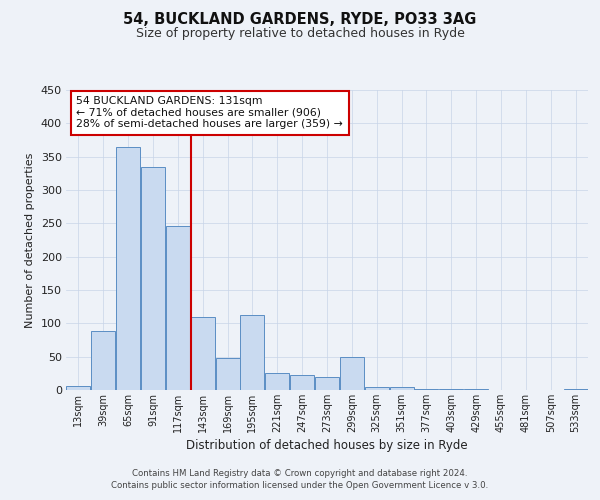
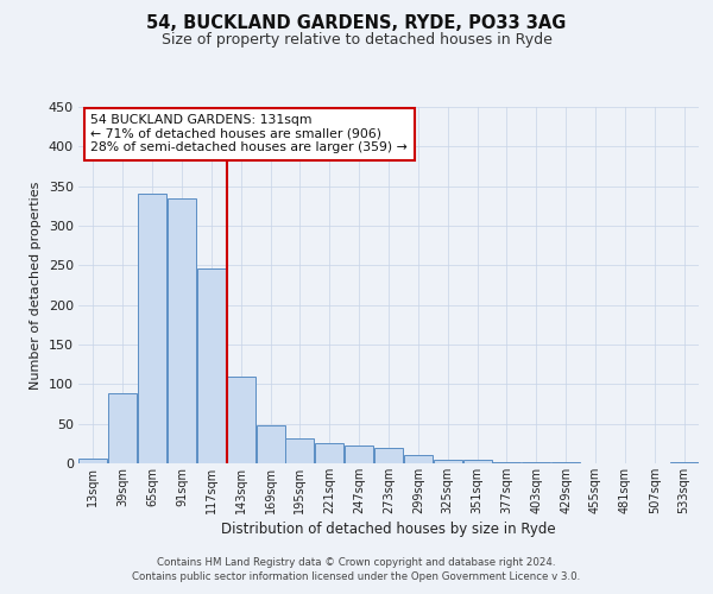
65sqm: 364 -> 341
195sqm: 112 -> 32
299sqm: 50 -> 10
